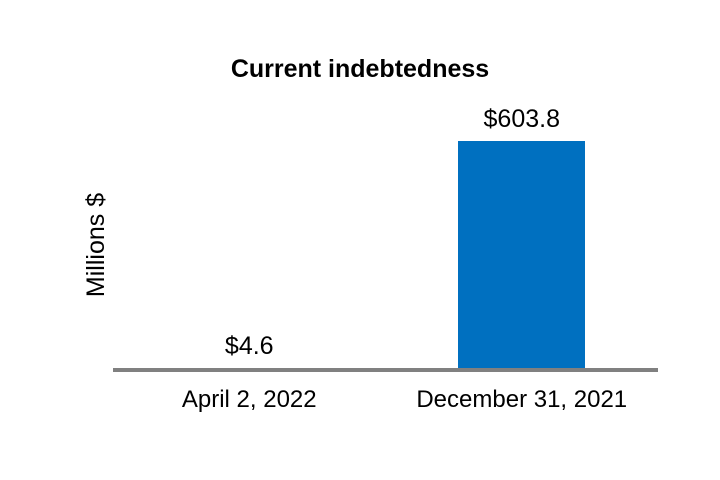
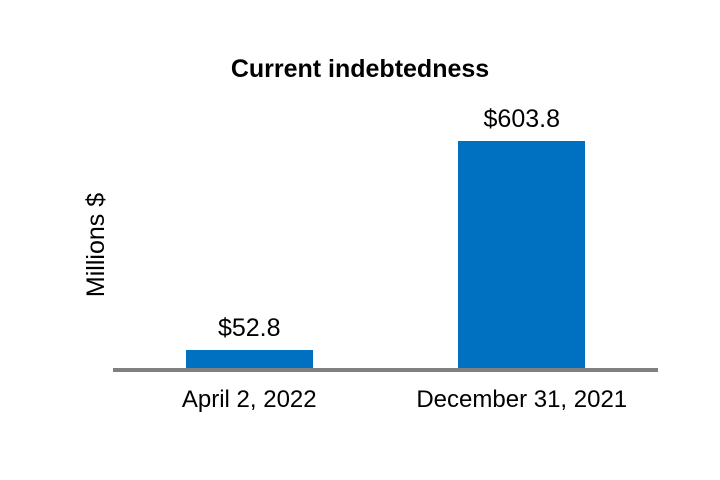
April 2, 2022: $4.6 -> $52.8
